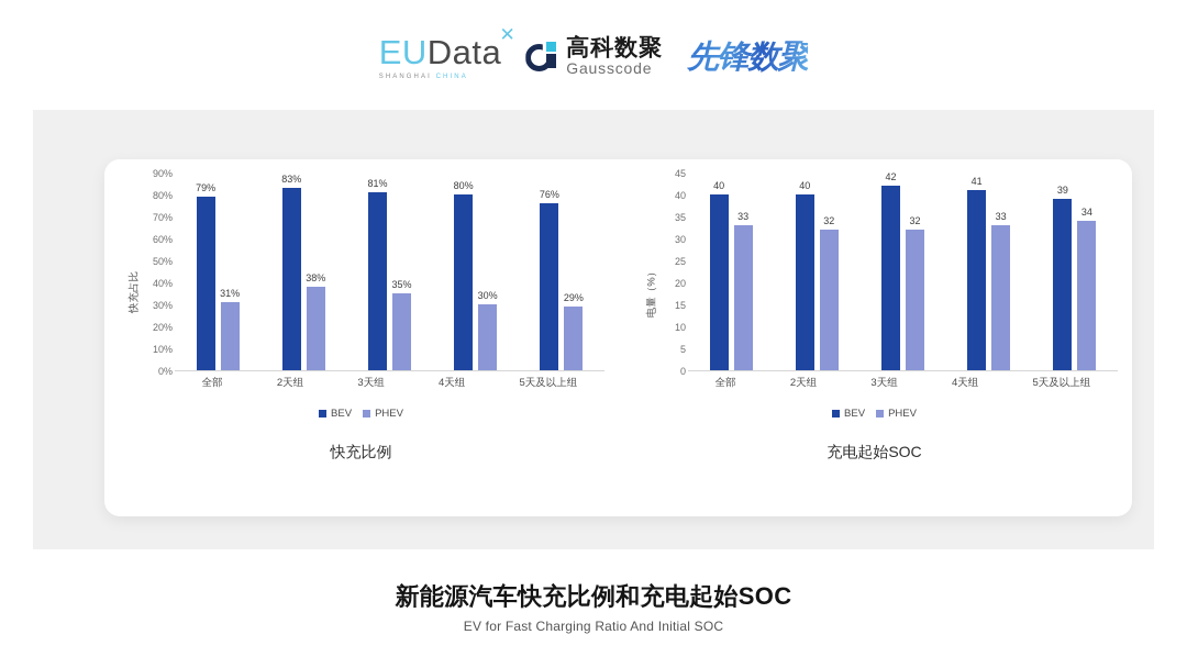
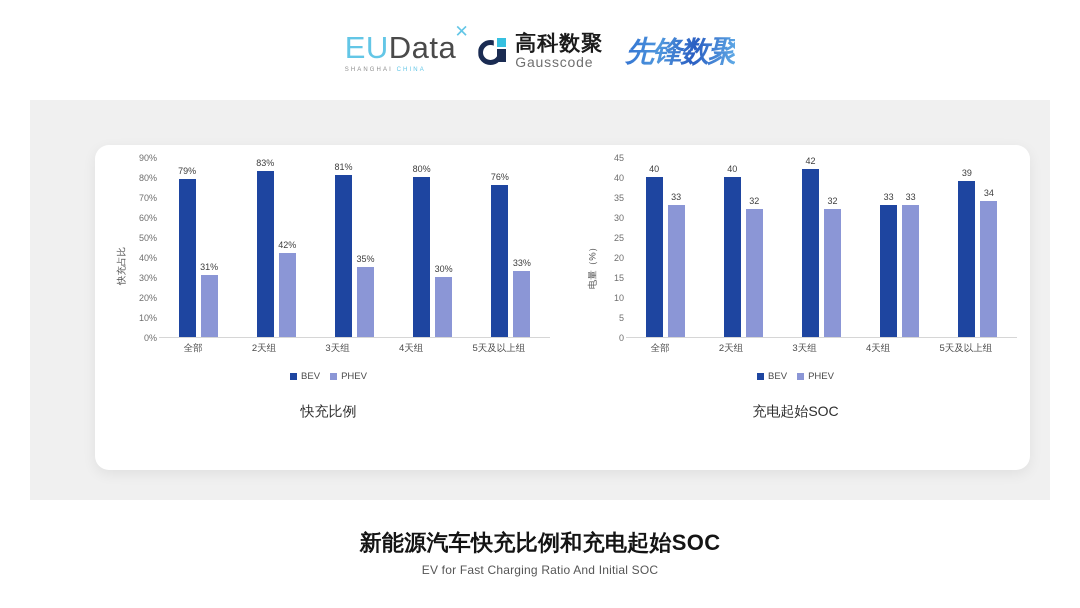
快充比例/PHEV/2天组: 38% -> 42%
快充比例/PHEV/5天及以上组: 29% -> 33%
充电起始SOC/BEV/4天组: 41 -> 33
